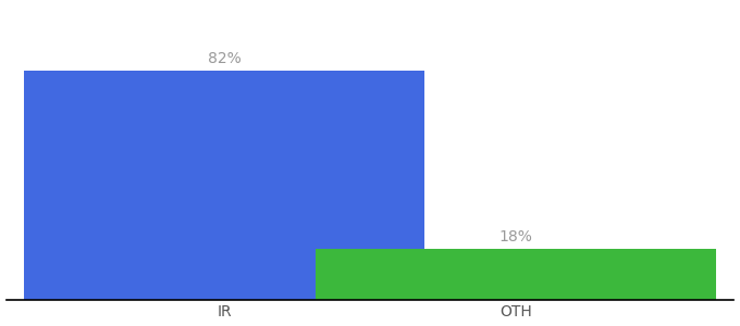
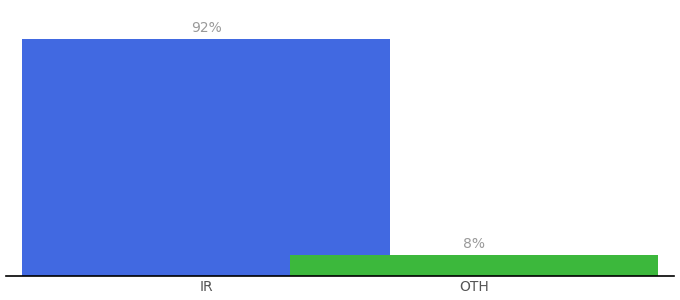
IR: 82% -> 92%
OTH: 18% -> 8%
